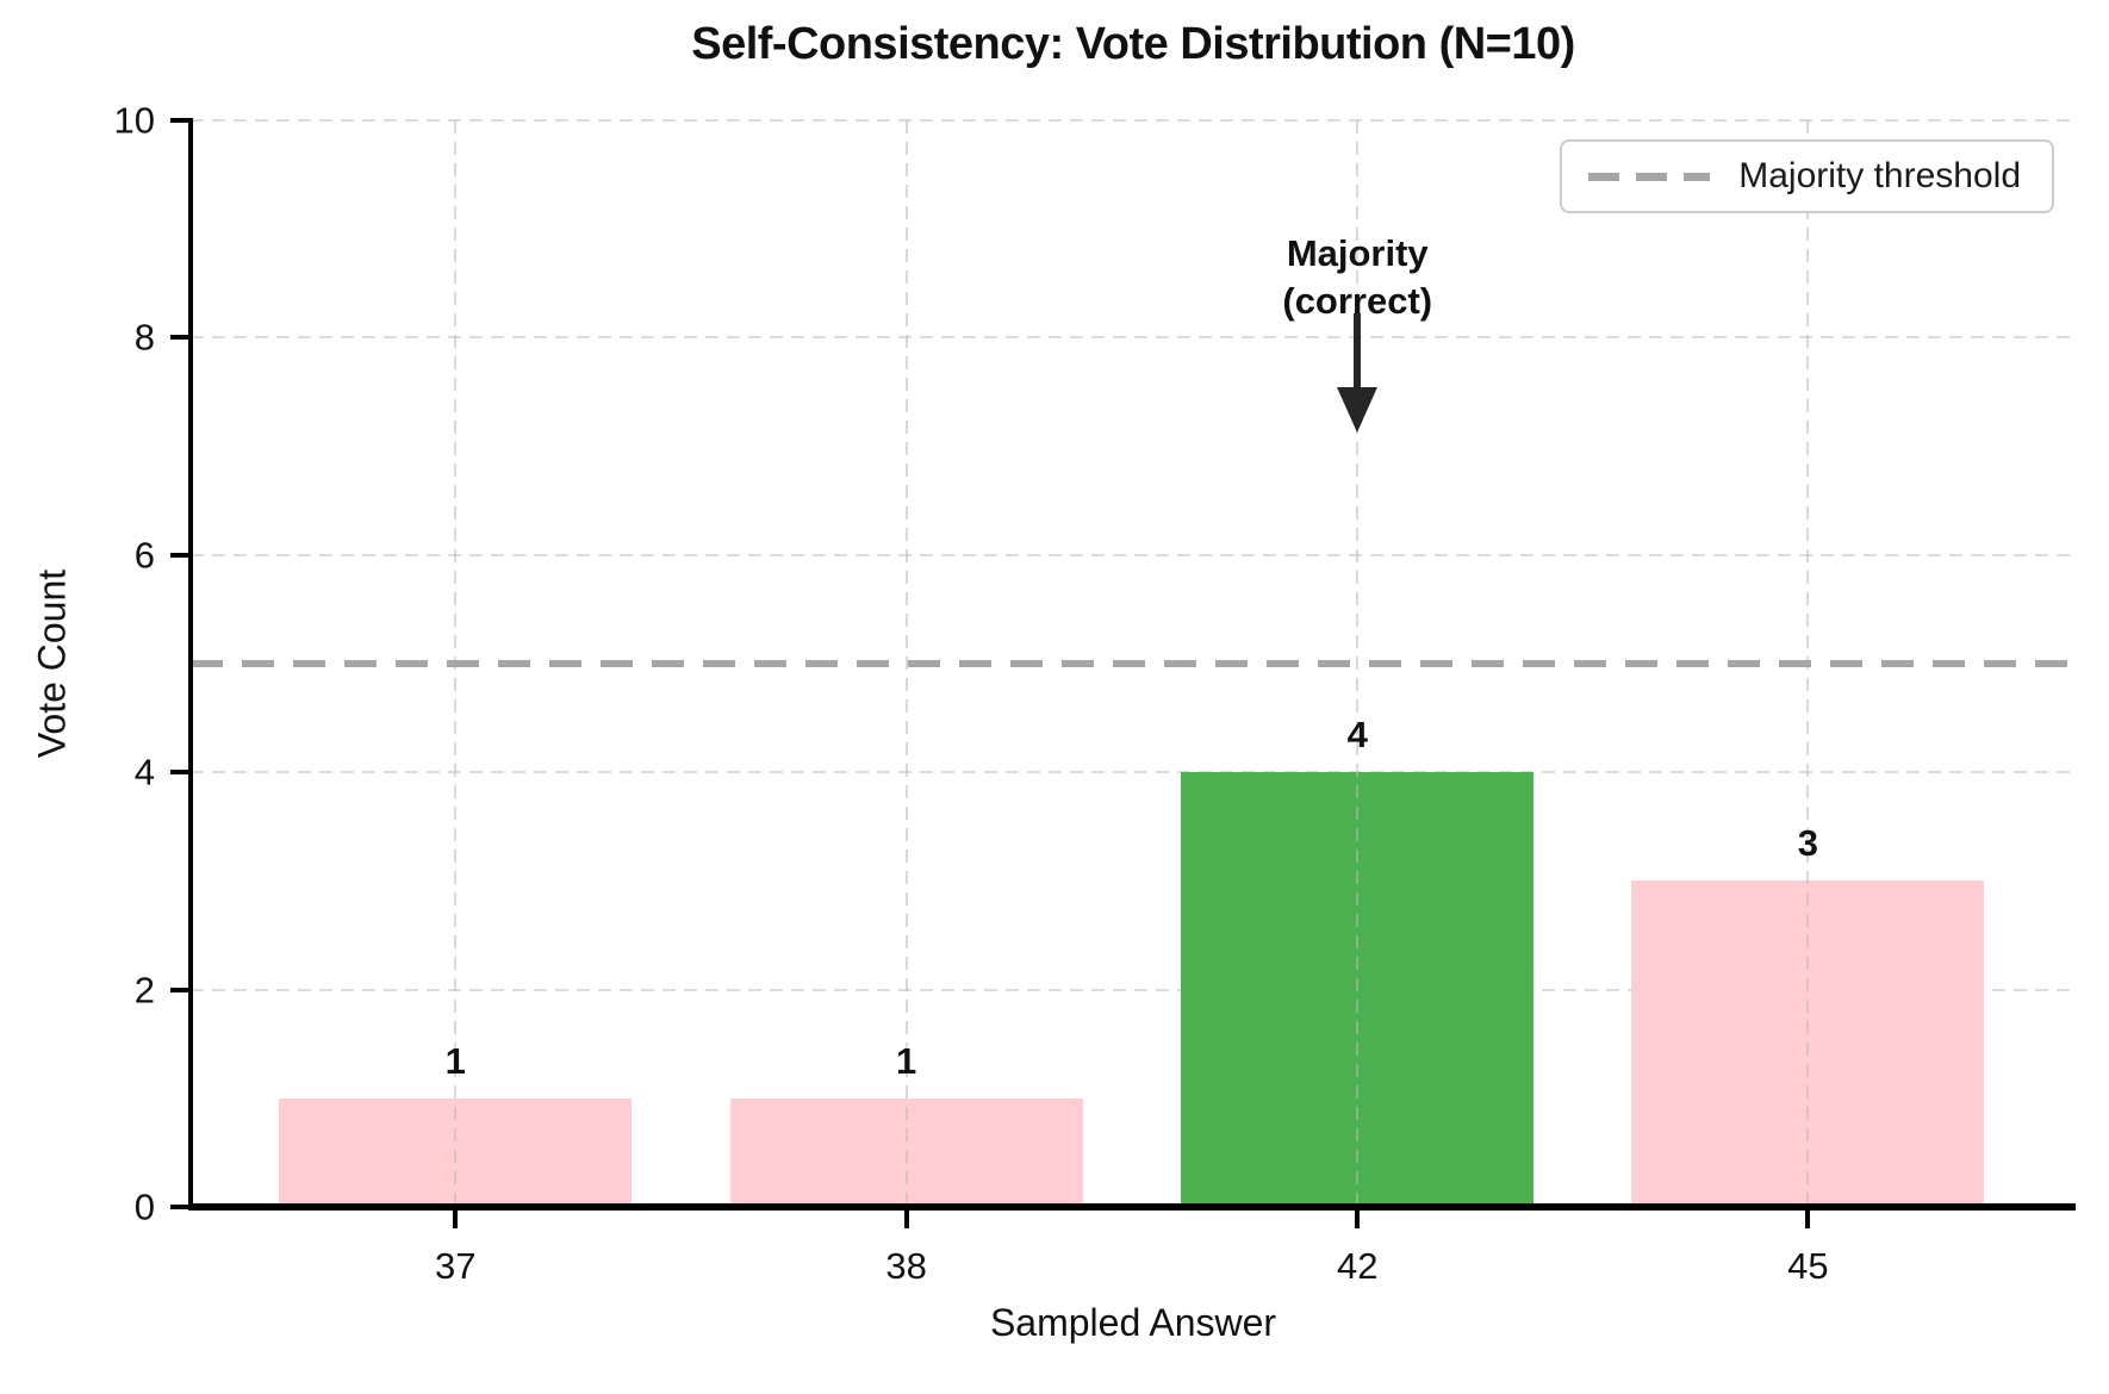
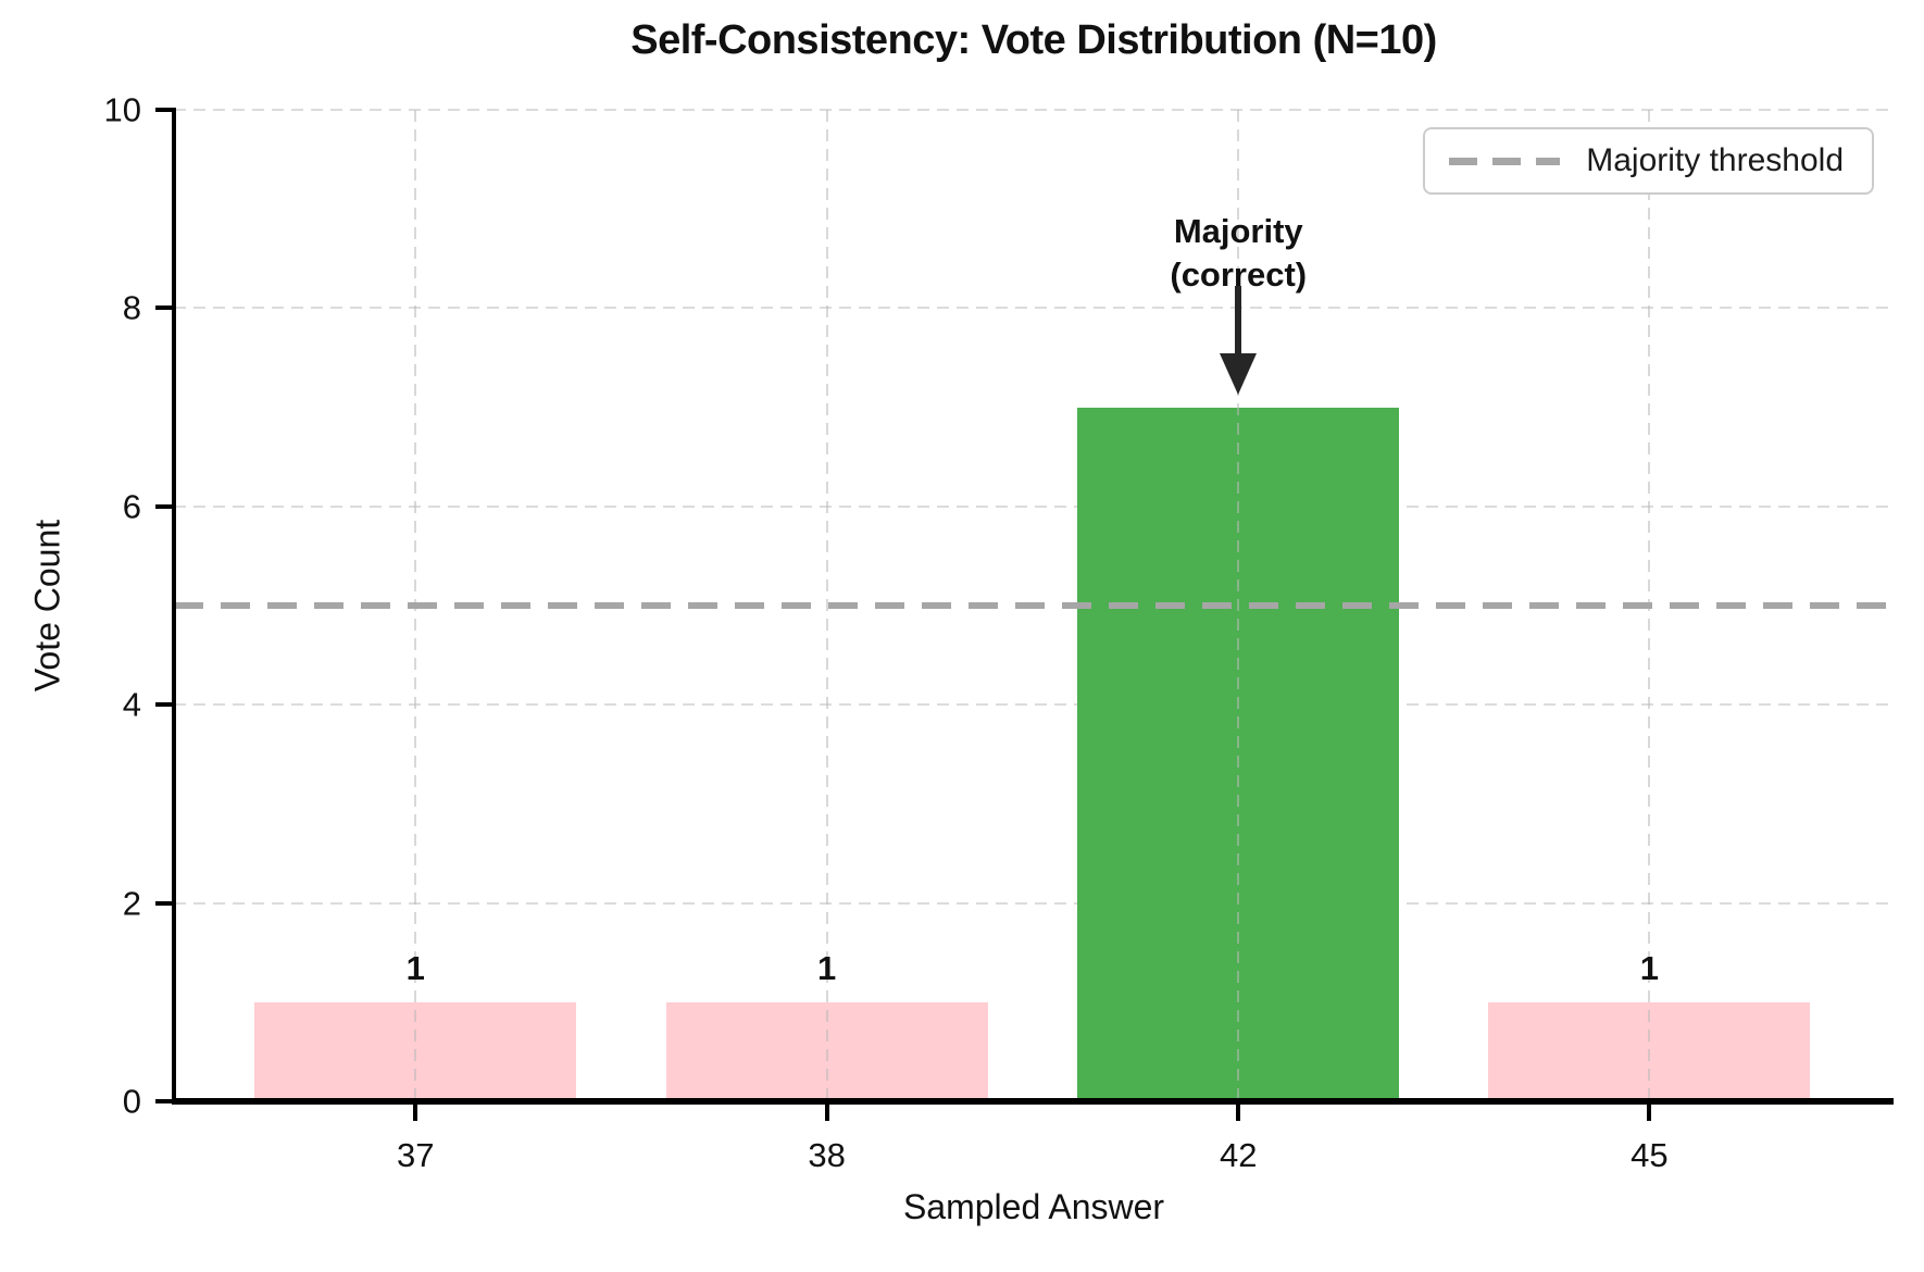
42: 4 -> 7
45: 3 -> 1
